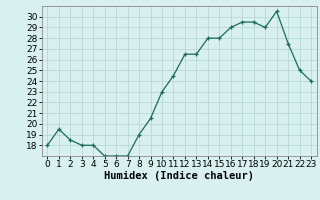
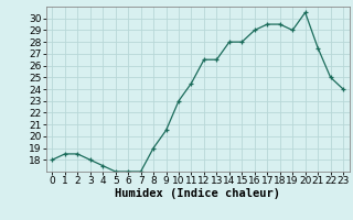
1: 19.5 -> 18.5
4: 18.0 -> 17.5
